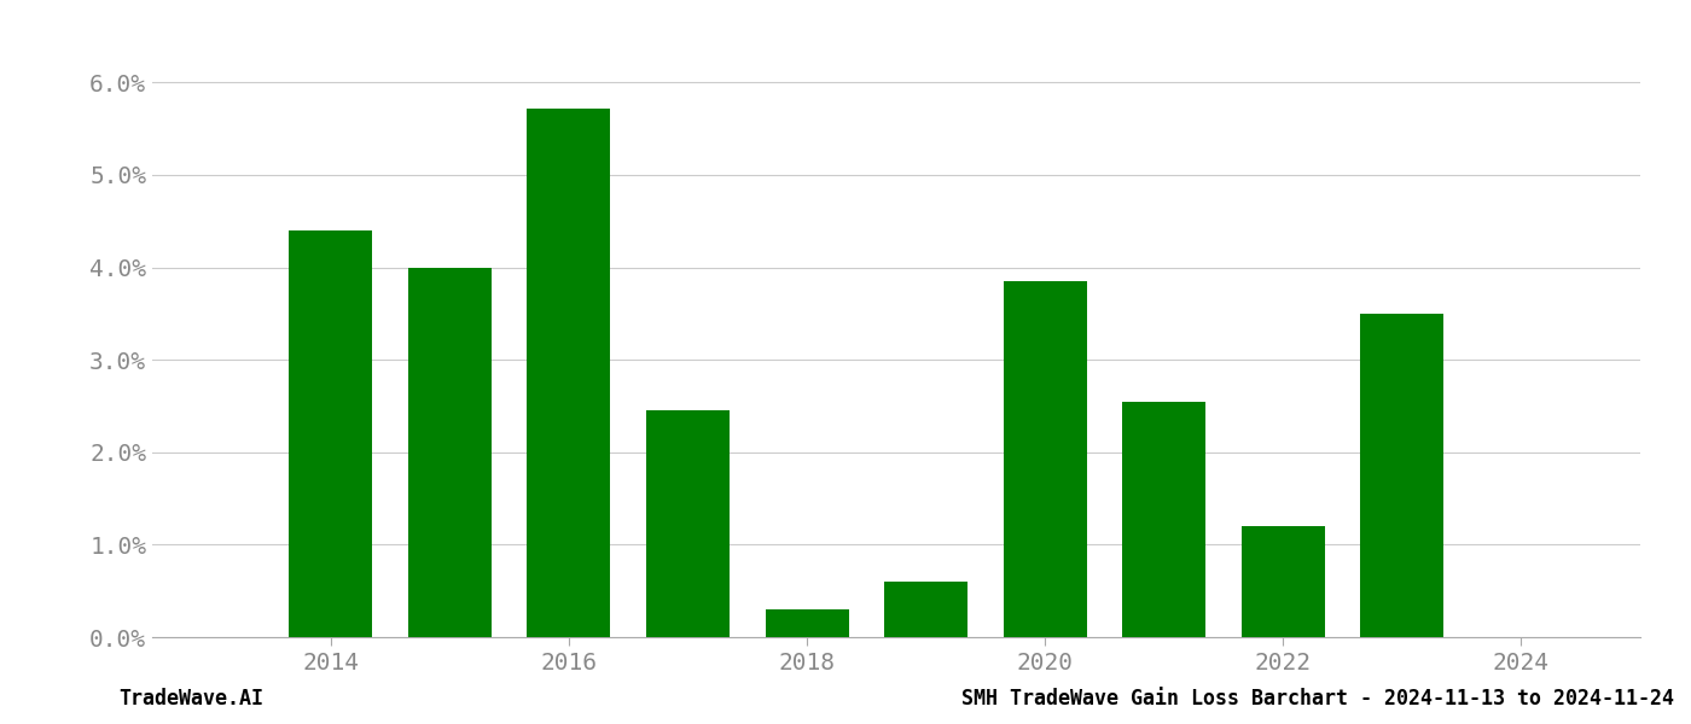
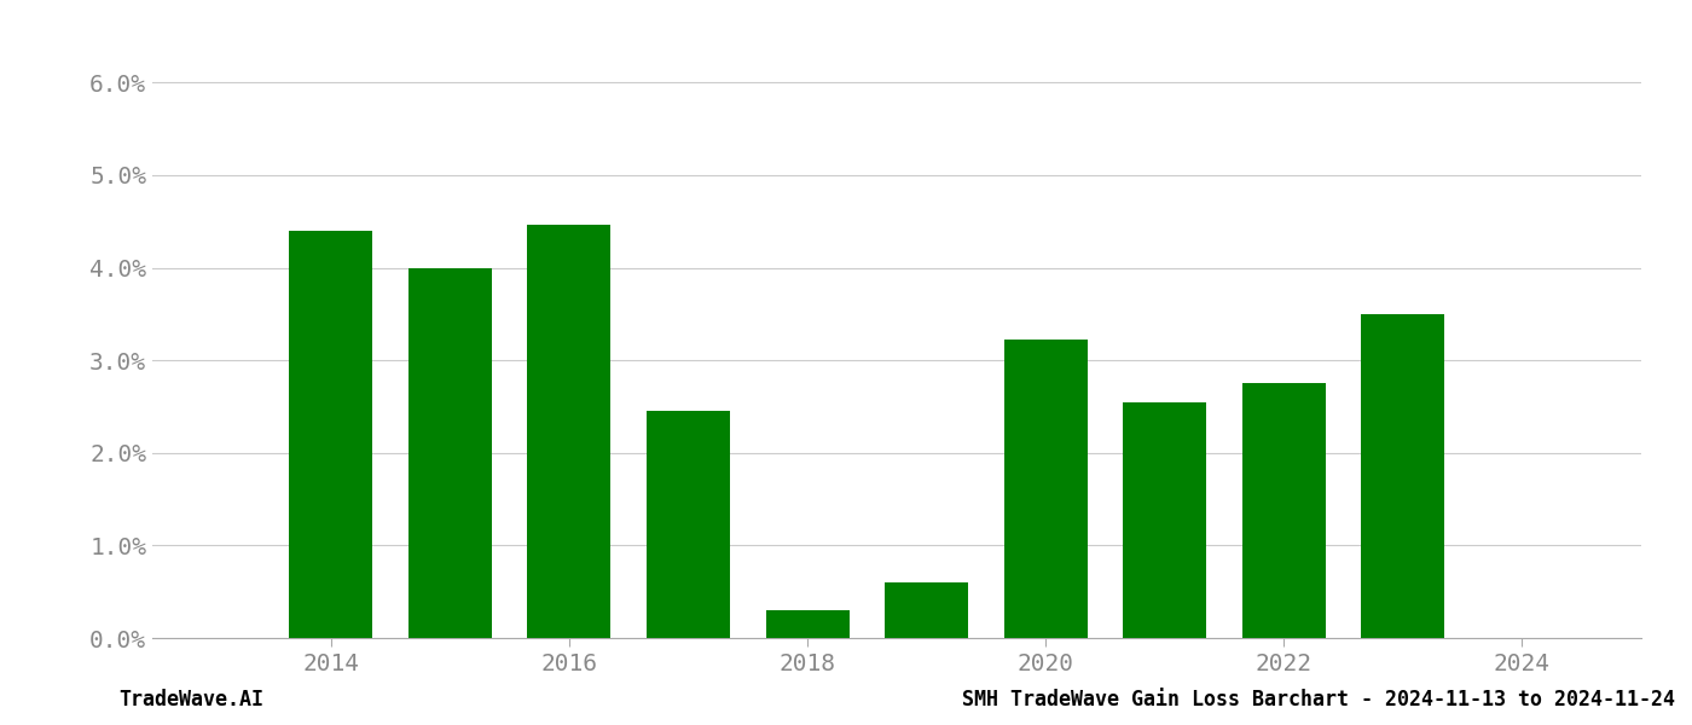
2016: 5.72% -> 4.46%
2020: 3.85% -> 3.22%
2022: 1.20% -> 2.76%
